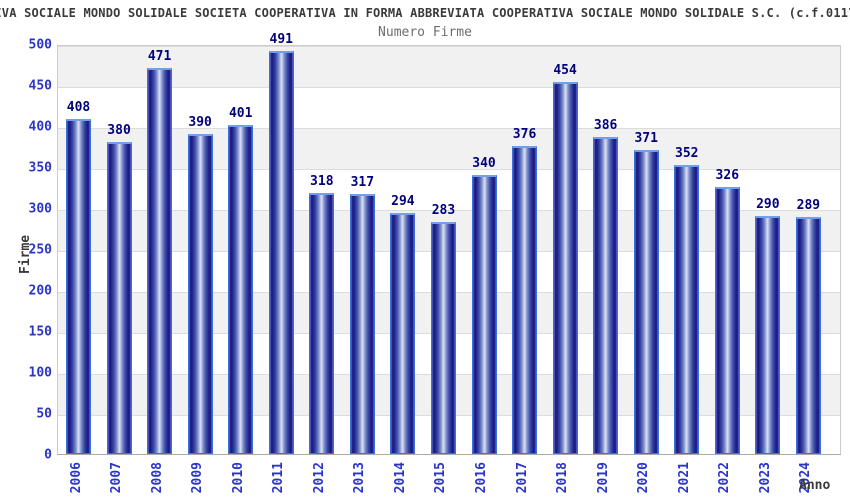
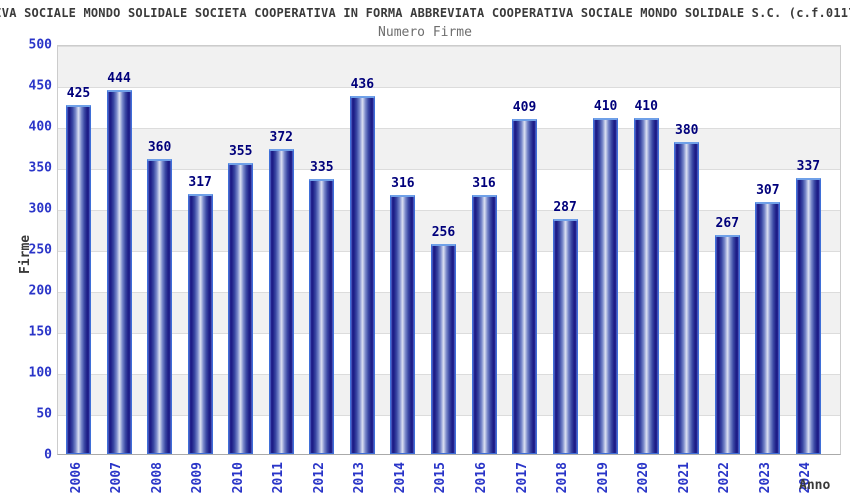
2006: 408 -> 425
2007: 380 -> 444
2008: 471 -> 360
2009: 390 -> 317
2010: 401 -> 355
2011: 491 -> 372
2012: 318 -> 335
2013: 317 -> 436
2014: 294 -> 316
2015: 283 -> 256
2016: 340 -> 316
2017: 376 -> 409
2018: 454 -> 287
2019: 386 -> 410
2020: 371 -> 410
2021: 352 -> 380
2022: 326 -> 267
2023: 290 -> 307
2024: 289 -> 337
